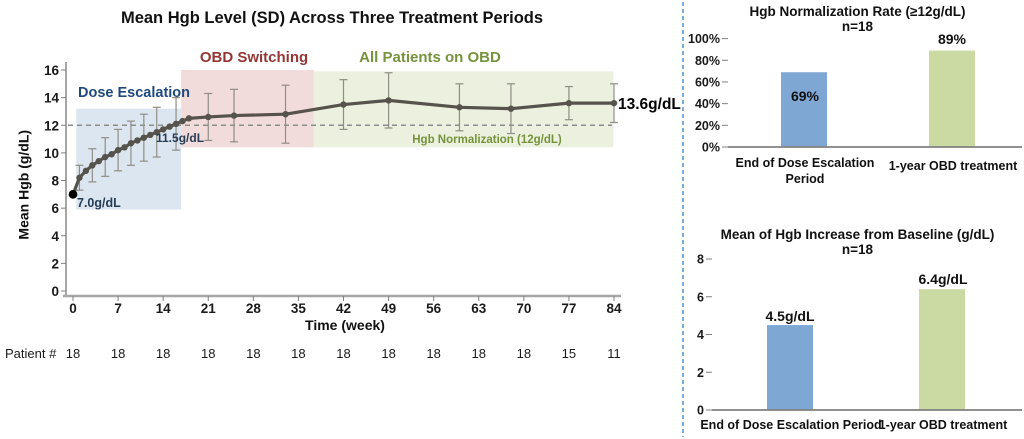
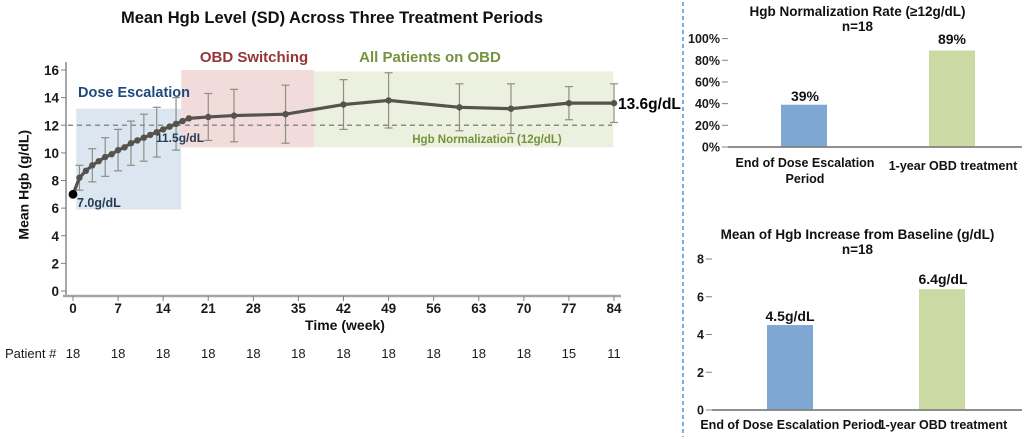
Hgb Normalization Rate (≥12g/dL)/End of Dose Escalation Period: 69% -> 39%
